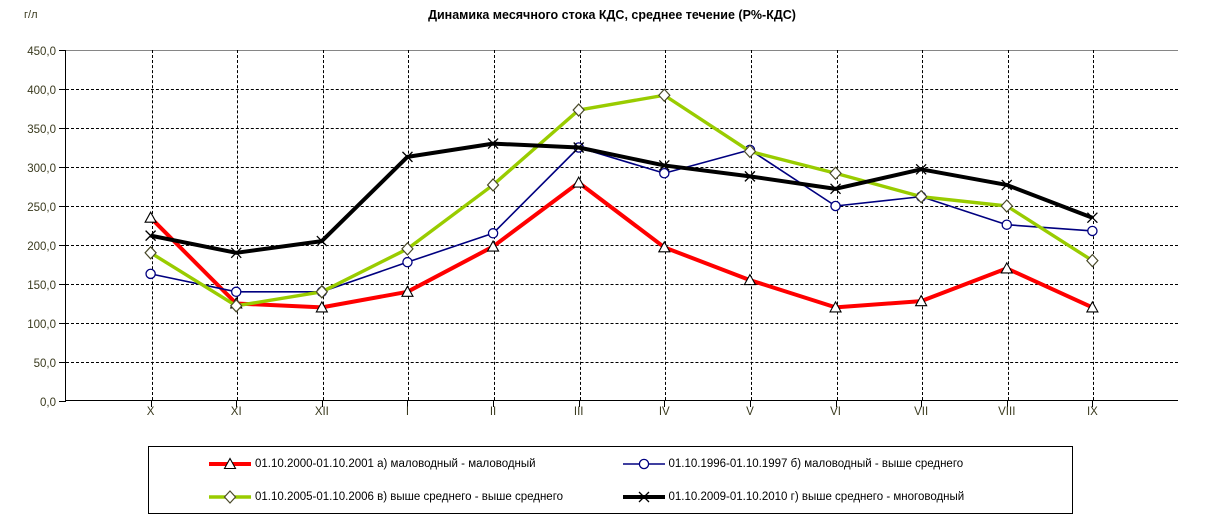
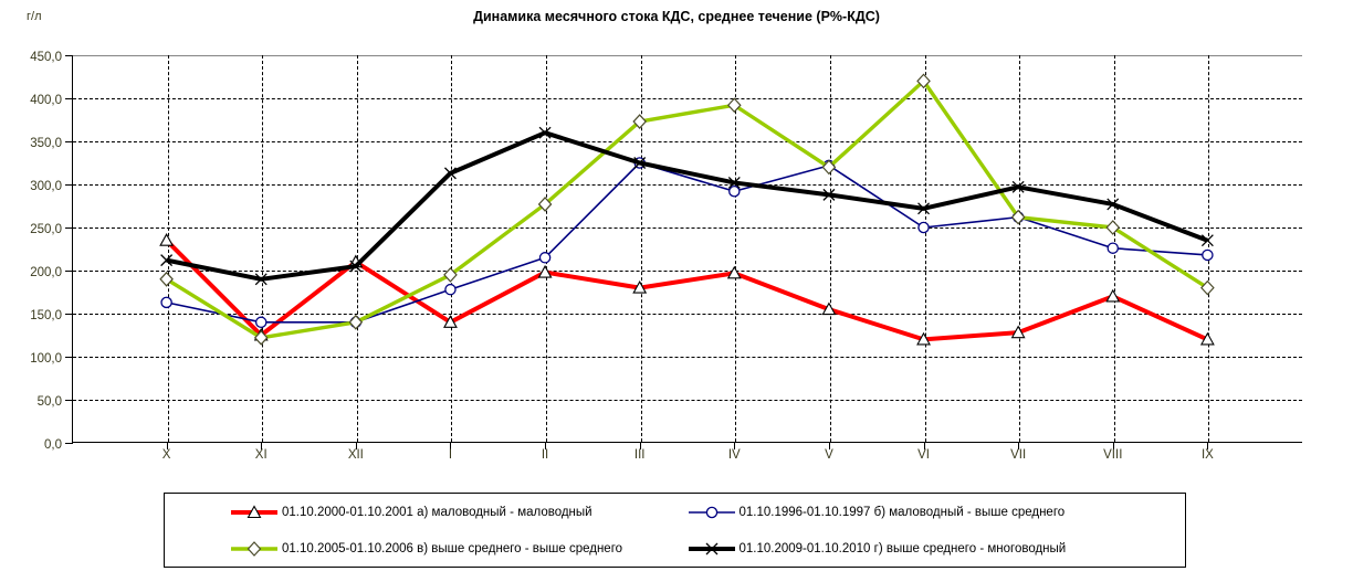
01.10.2000-01.10.2001 а) маловодный - маловодный/XII: 120 -> 210
01.10.2009-01.10.2010 г) выше среднего - многоводный/II: 330 -> 360
01.10.2000-01.10.2001 а) маловодный - маловодный/III: 280 -> 180
01.10.2005-01.10.2006 в) выше среднего - выше среднего/VI: 290 -> 420
